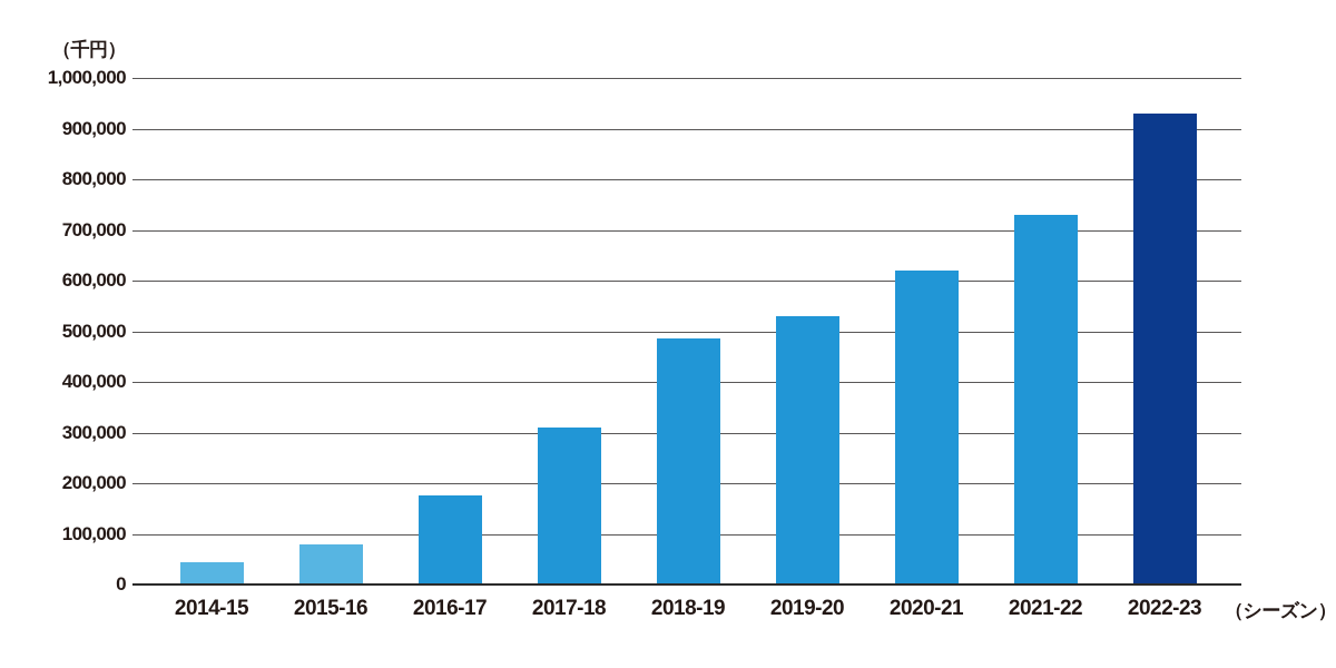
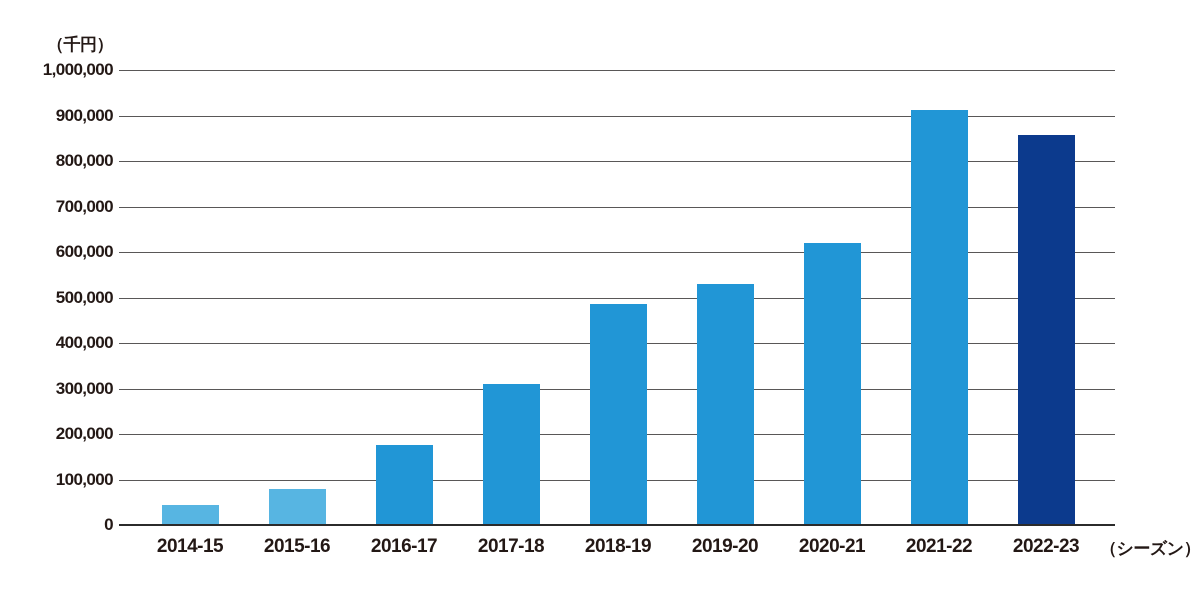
2021-22: 730000 -> 910000
2022-23: 930000 -> 860000
